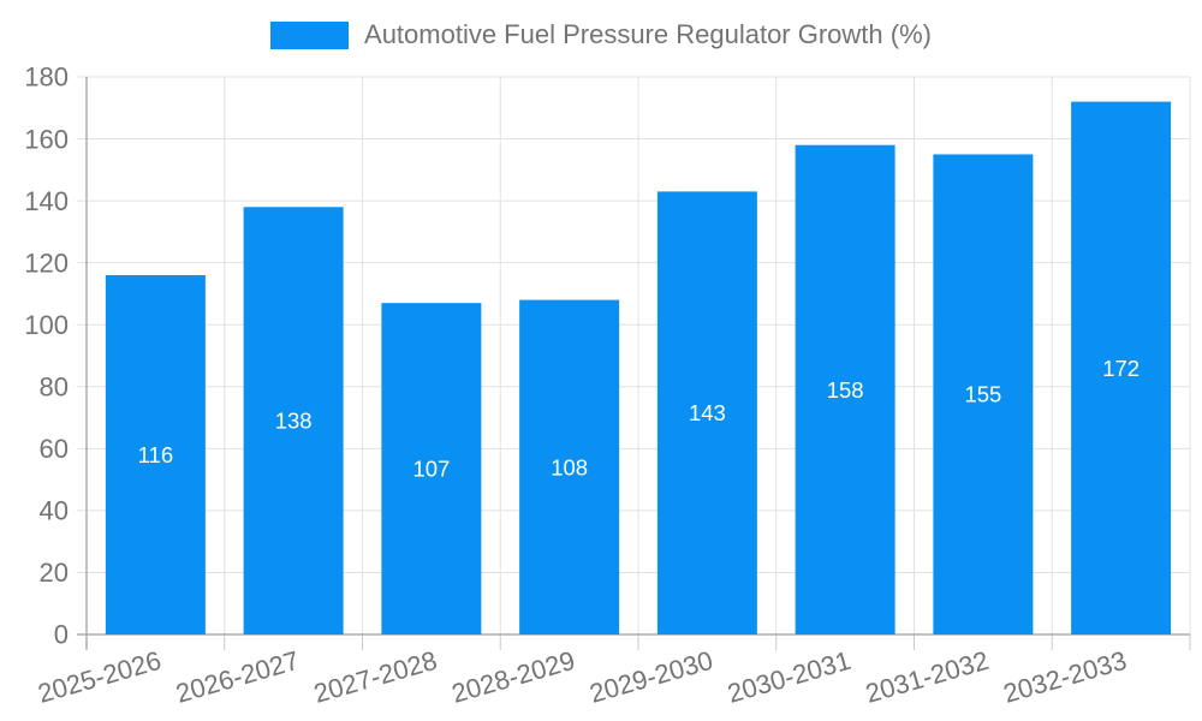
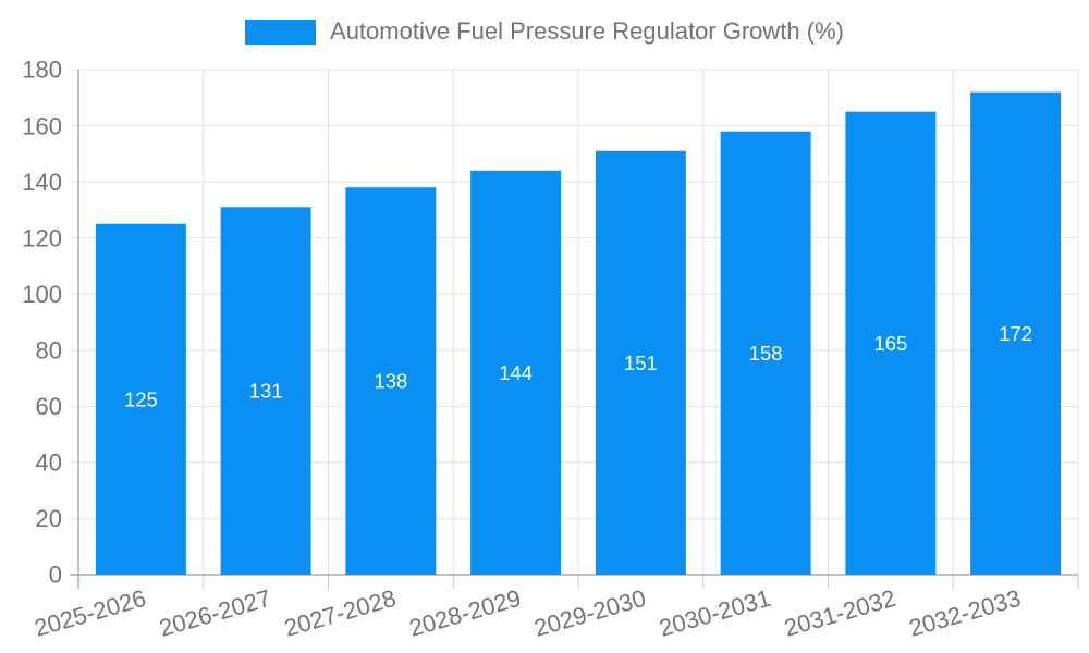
2025-2026: 116 -> 125
2026-2027: 138 -> 131
2027-2028: 107 -> 138
2028-2029: 108 -> 144
2029-2030: 143 -> 151
2031-2032: 155 -> 165
